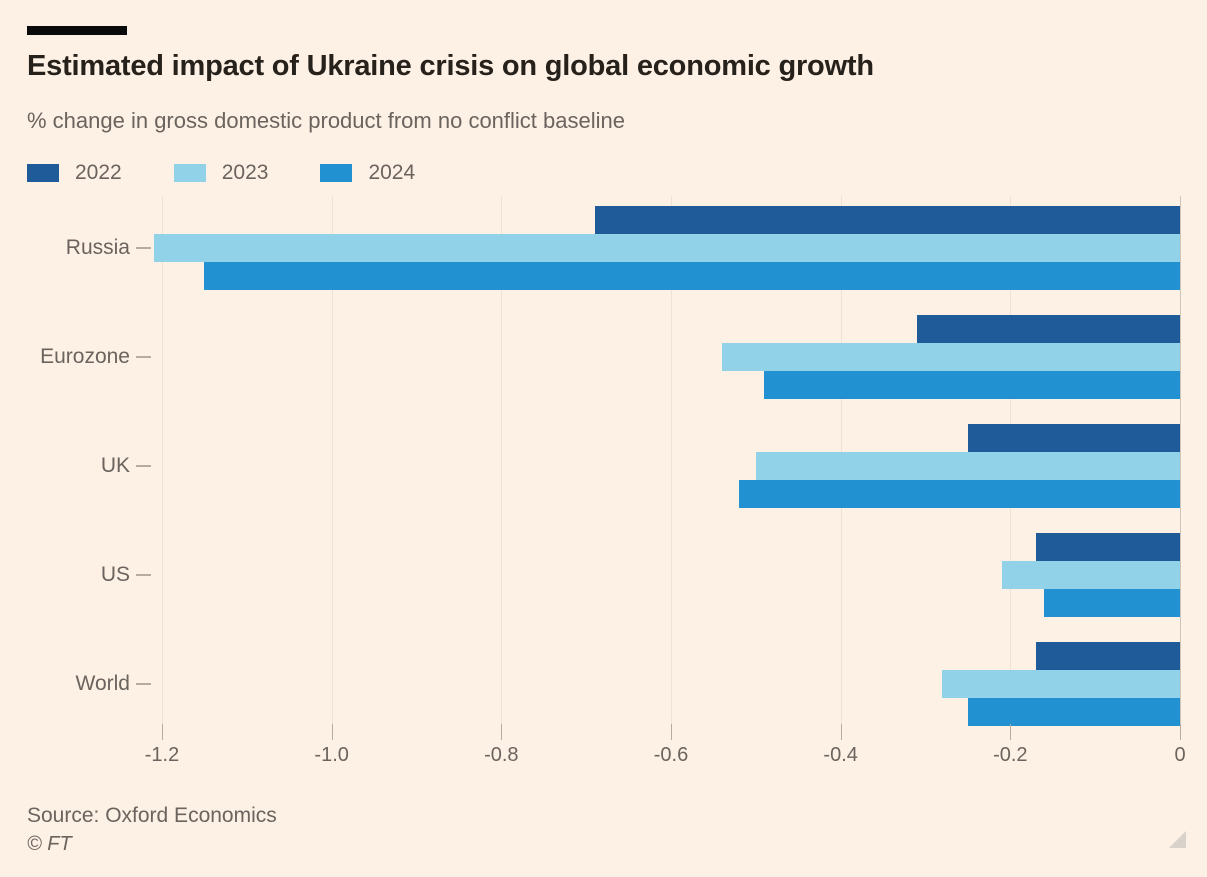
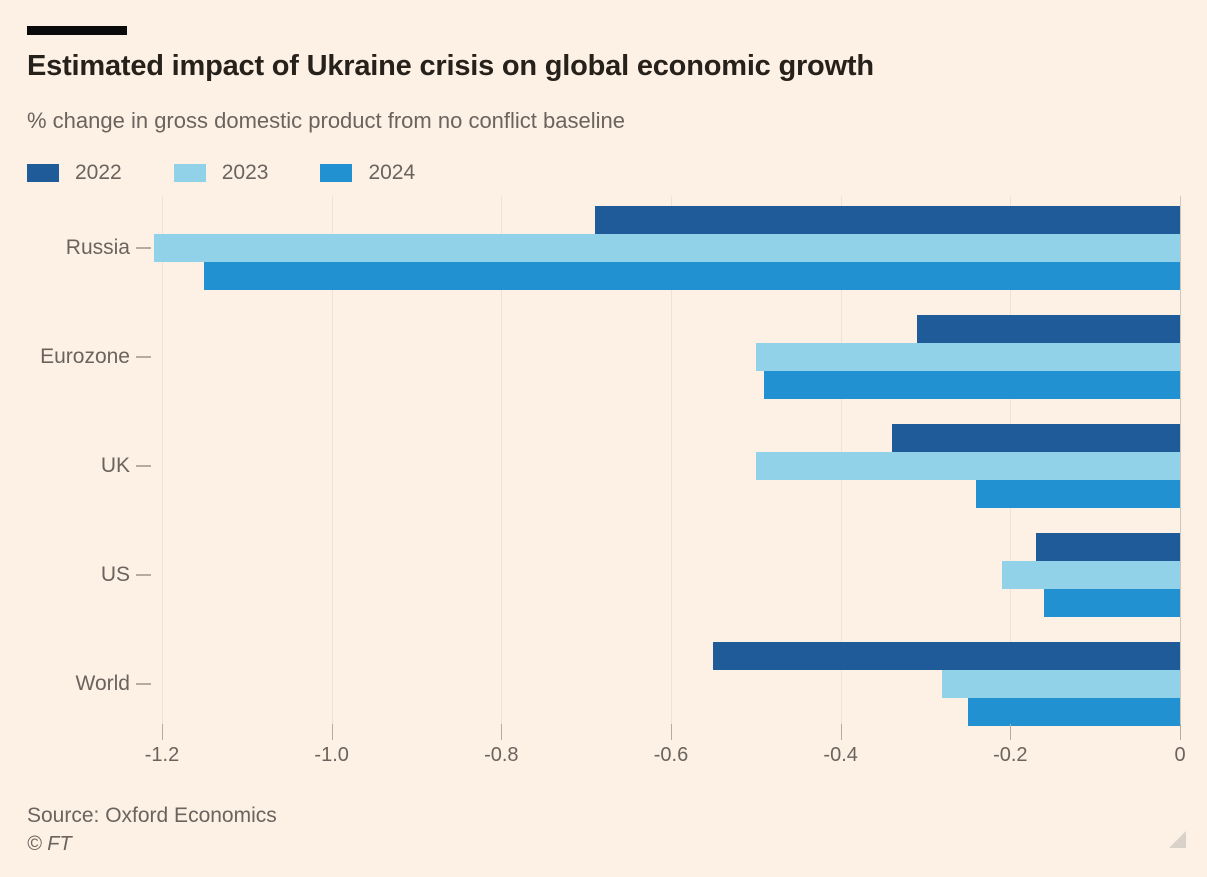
2023/Eurozone: -0.54 -> -0.50
2022/UK: -0.25 -> -0.34
2024/UK: -0.52 -> -0.24
2022/World: -0.17 -> -0.55
